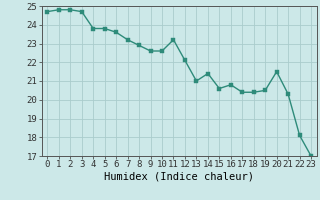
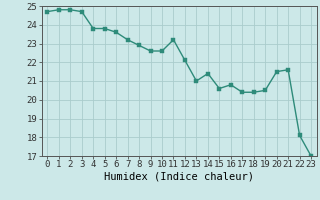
21: 20.3 -> 21.6
